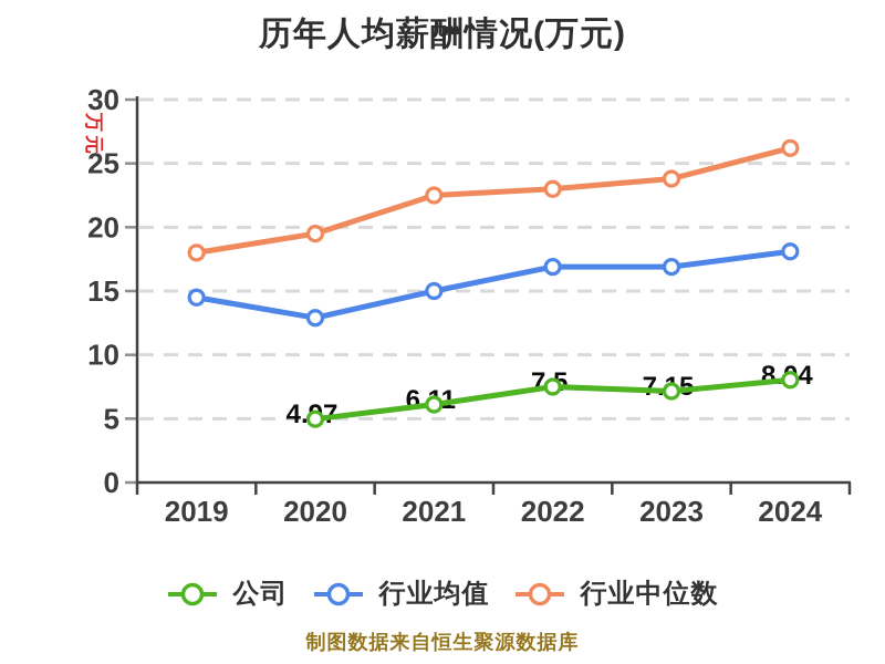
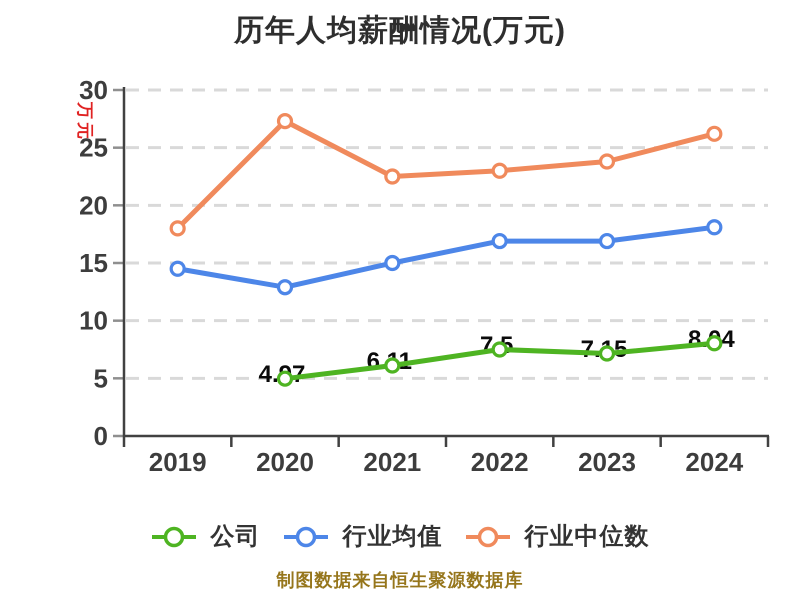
行业中位数/2020: 19.5 -> 27.3
